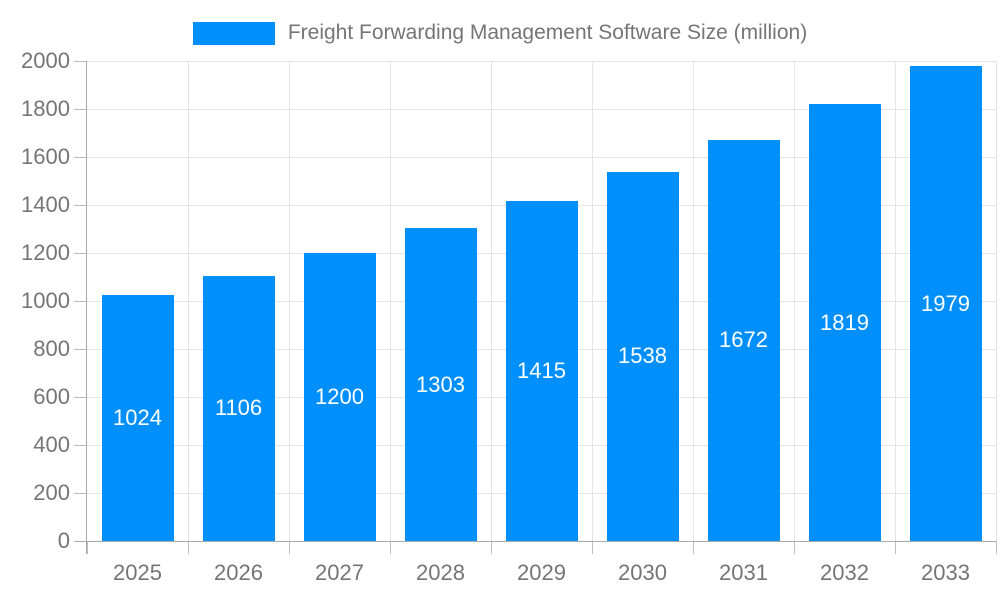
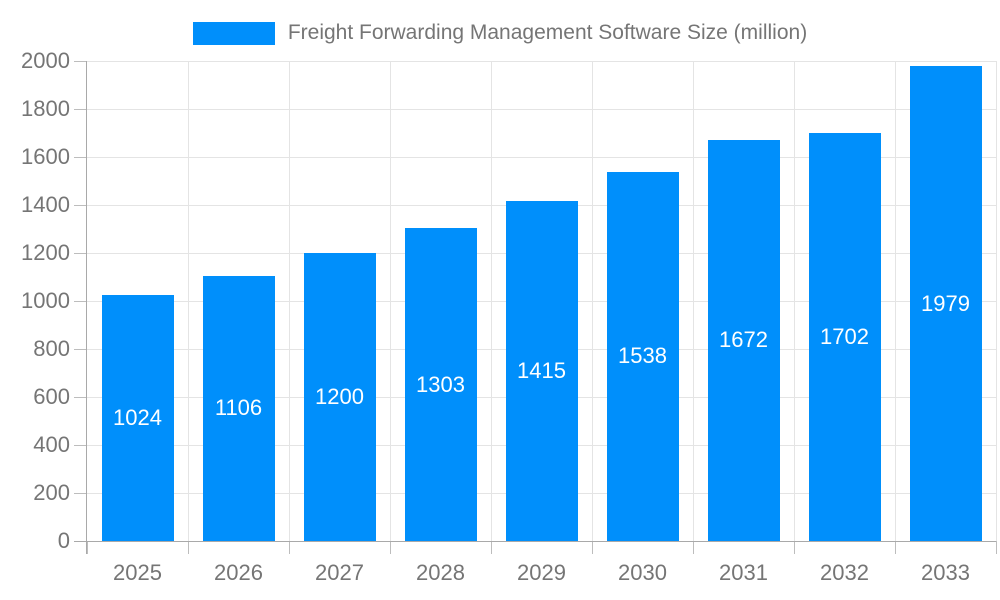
2032: 1819 -> 1702
